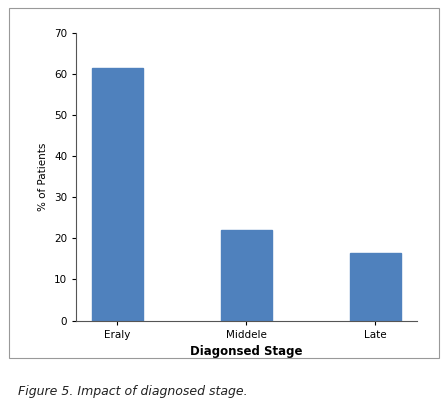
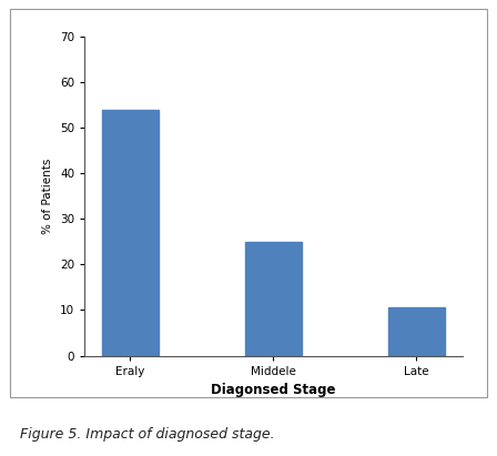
Eraly: 61.5 -> 54.0
Middele: 22.0 -> 25.0
Late: 16.5 -> 10.5
